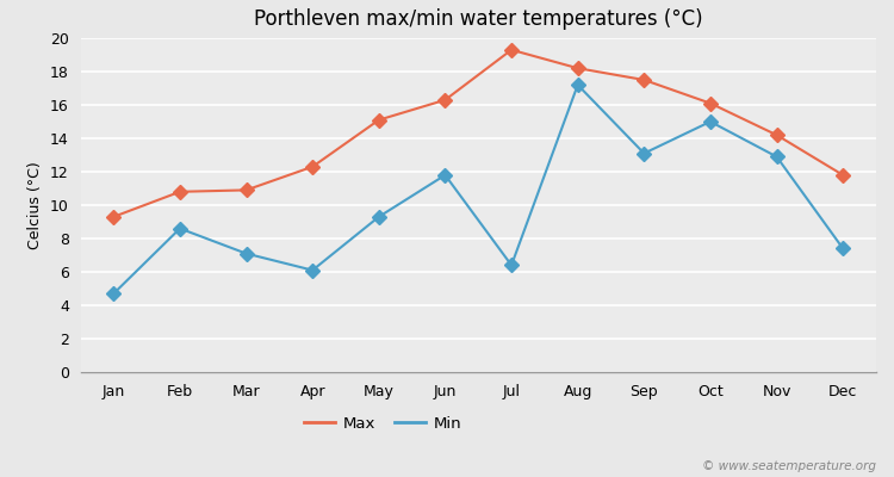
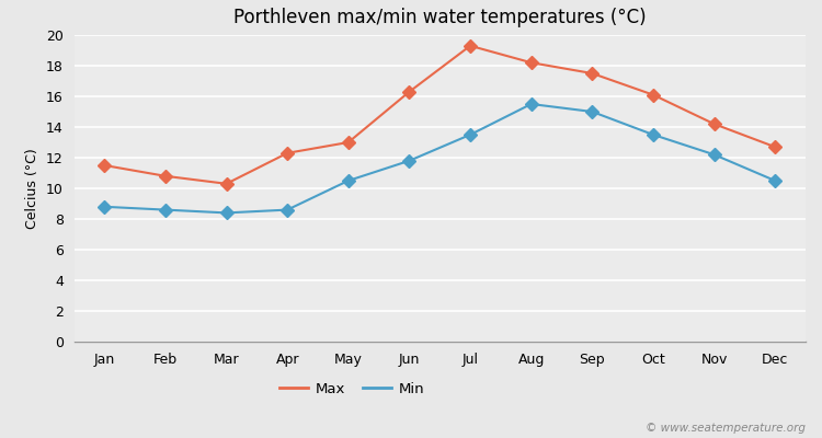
Max/Jan: 9.3 -> 11.5
Min/Jan: 4.7 -> 8.8
Max/Mar: 10.9 -> 10.3
Min/Mar: 7.1 -> 8.4
Min/Apr: 6.1 -> 8.6
Max/May: 15.1 -> 13.0
Min/May: 9.3 -> 10.5
Min/Jul: 6.4 -> 13.5
Min/Aug: 17.2 -> 15.5
Min/Sep: 13.1 -> 15.0
Min/Oct: 15.0 -> 13.5
Min/Nov: 12.9 -> 12.2
Max/Dec: 11.8 -> 12.7
Min/Dec: 7.4 -> 10.5
